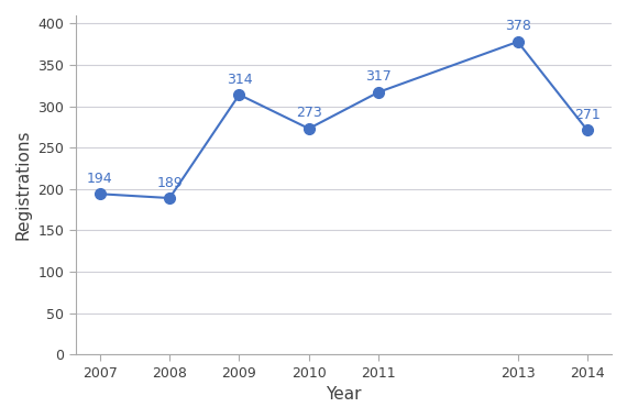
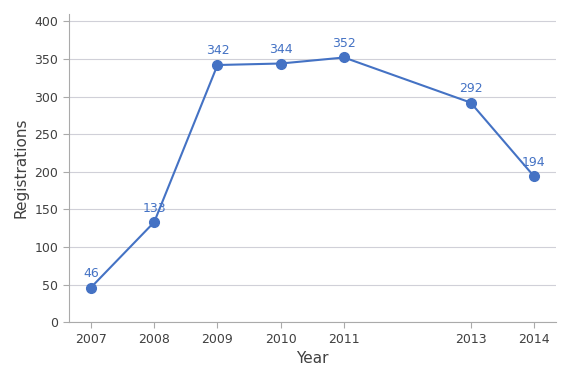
2007: 194 -> 46
2008: 189 -> 133
2009: 314 -> 342
2010: 273 -> 344
2011: 317 -> 352
2013: 378 -> 292
2014: 271 -> 194
